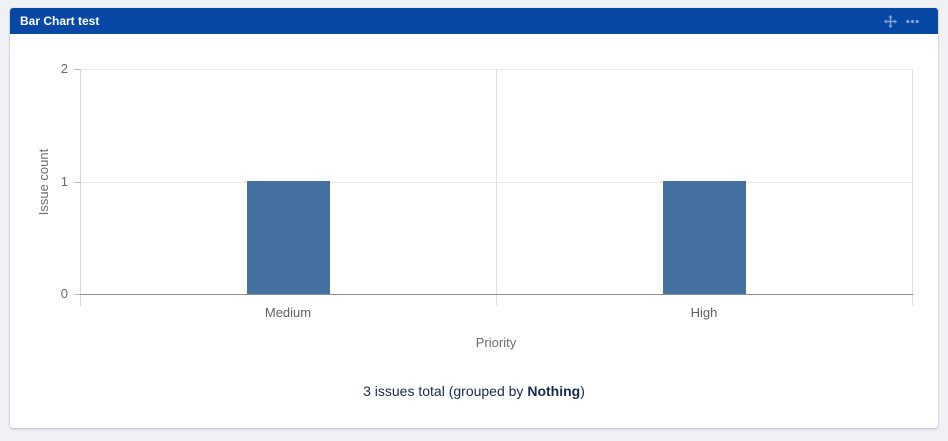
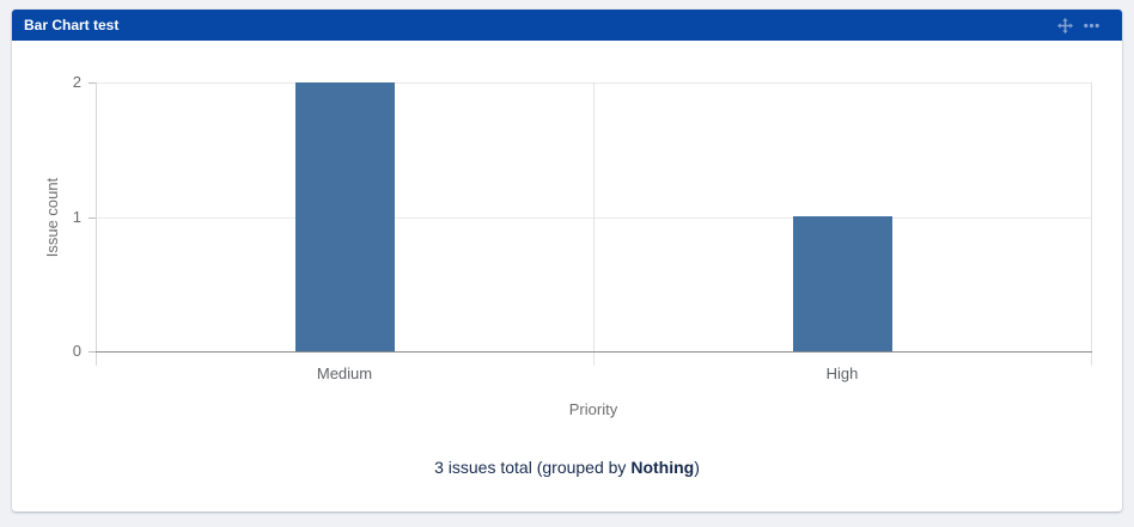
Medium: 1 -> 2
